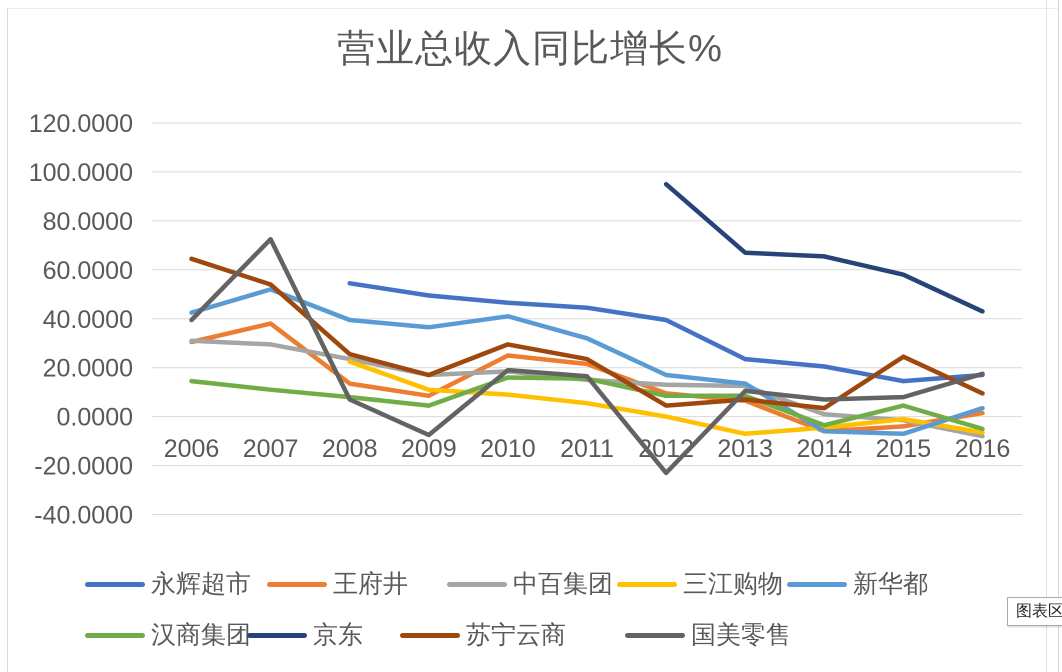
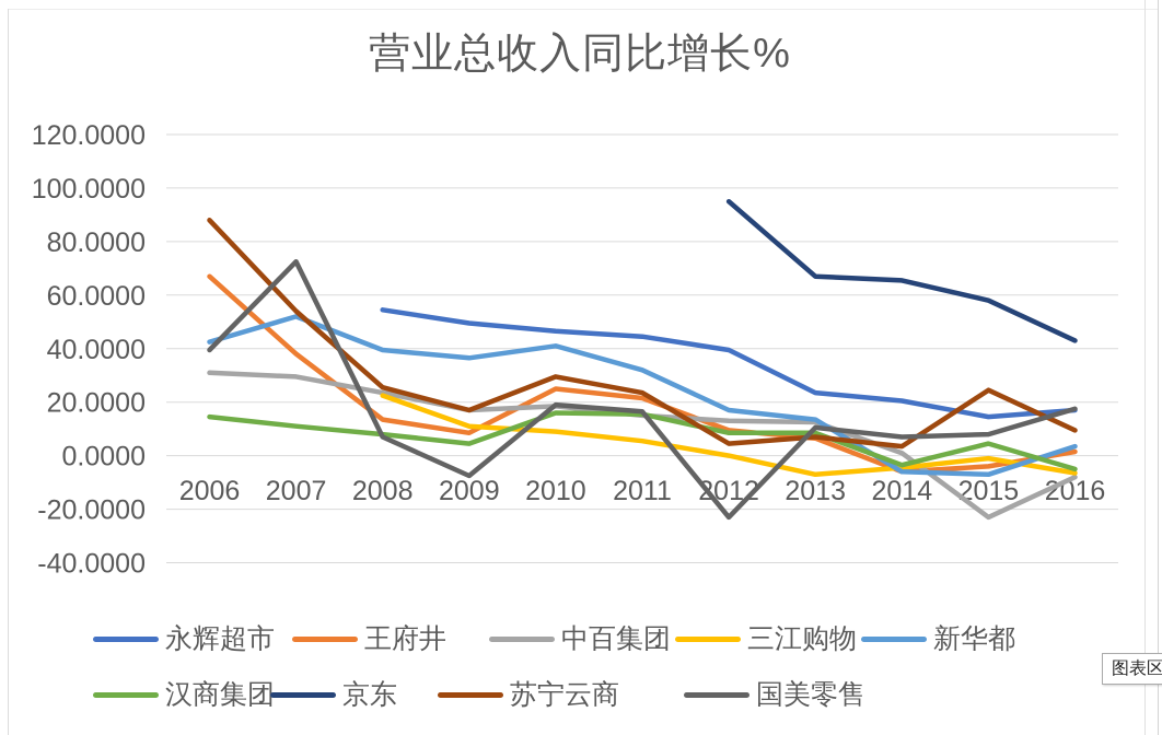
王府井/2006: 30 -> 67
苏宁云商/2006: 64 -> 88
中百集团/2015: -2 -> -23
